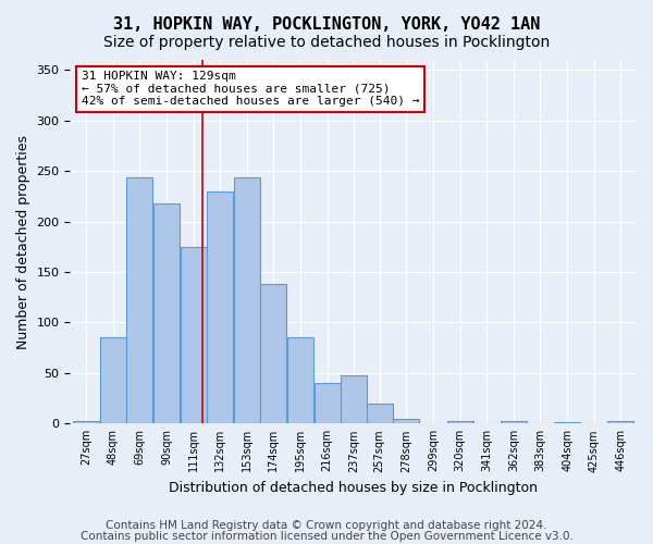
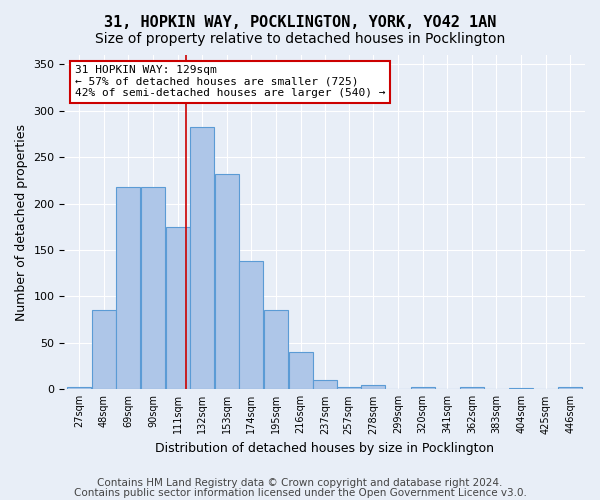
69sqm: 244 -> 218
132sqm: 230 -> 283
153sqm: 244 -> 232
237sqm: 48 -> 10
257sqm: 20 -> 3
